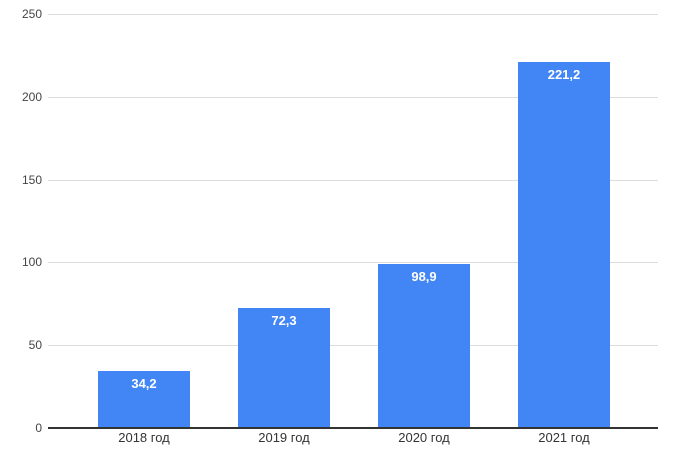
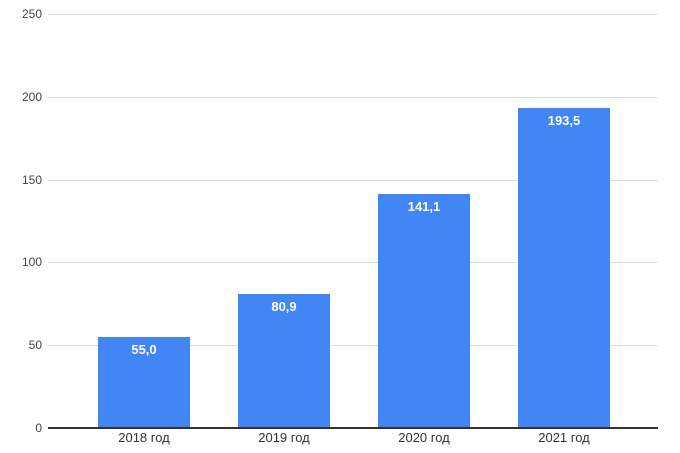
2018 год: 34,2 -> 55,0
2019 год: 72,3 -> 80,9
2020 год: 98,9 -> 141,1
2021 год: 221,2 -> 193,5
